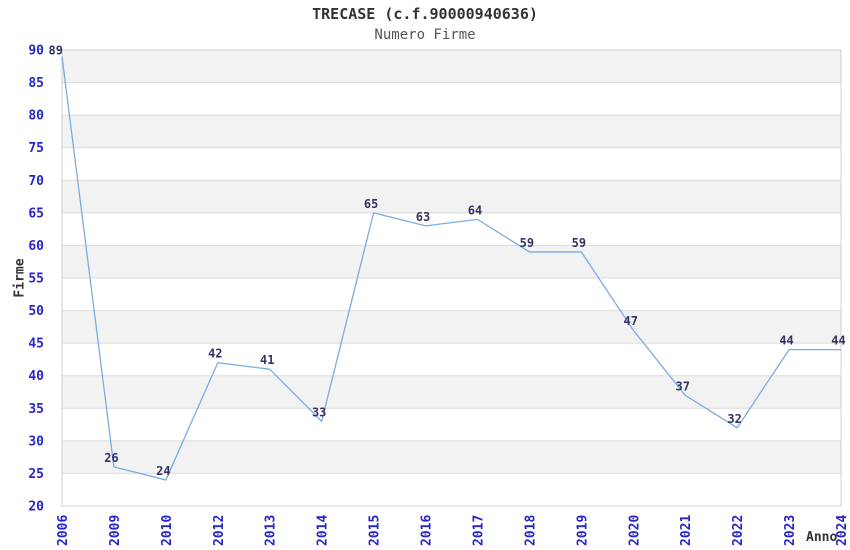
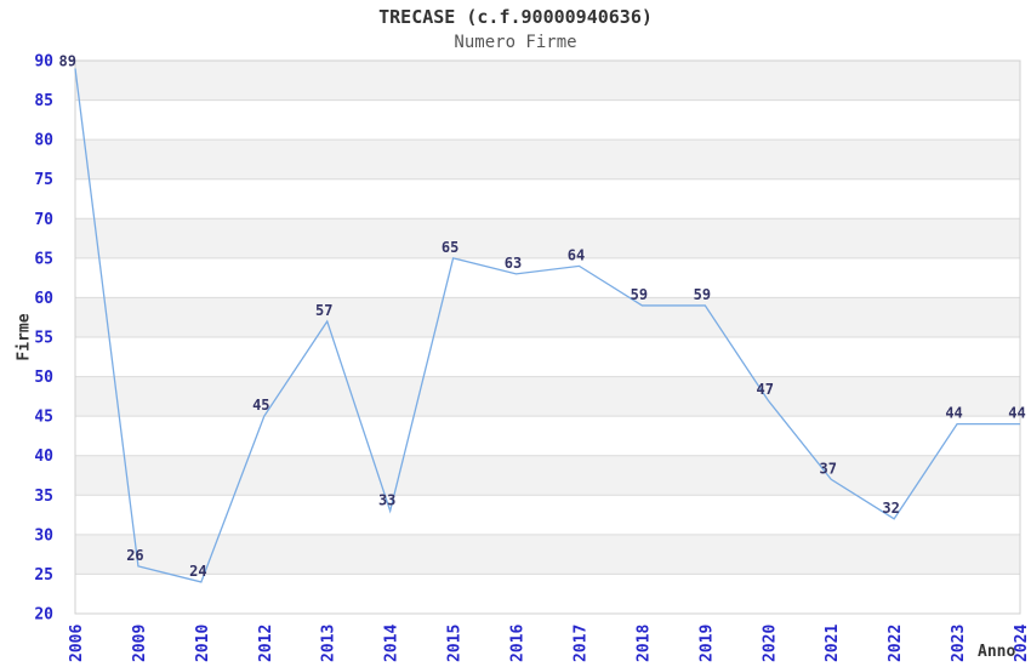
2012: 42 -> 45
2013: 41 -> 57
